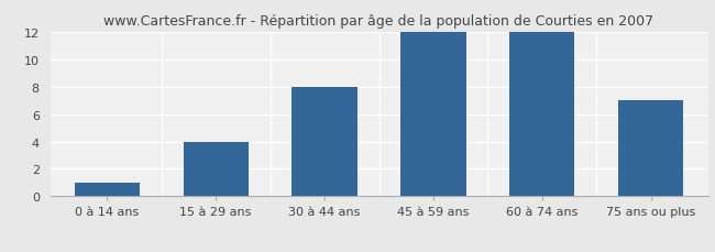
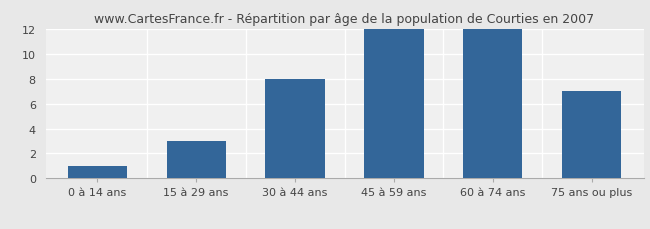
15 à 29 ans: 4 -> 3
